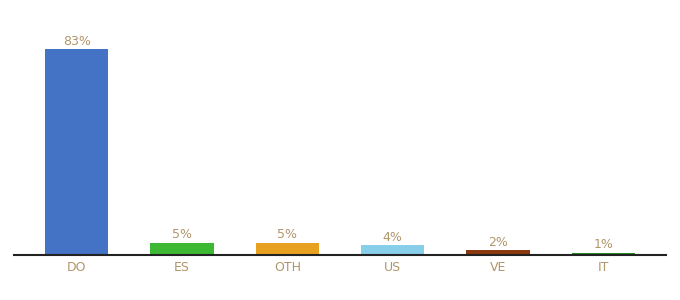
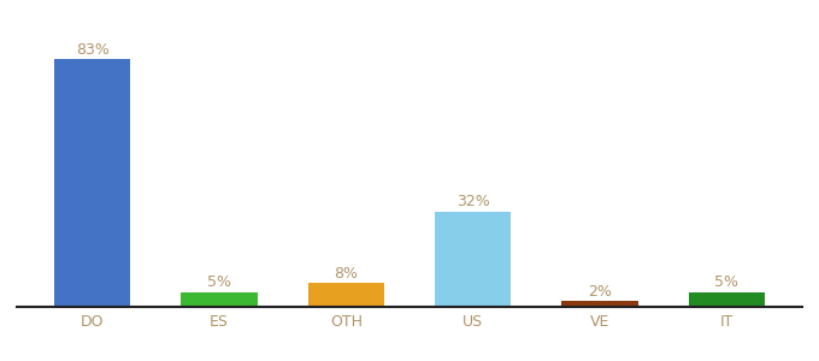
OTH: 5% -> 8%
US: 4% -> 32%
IT: 1% -> 5%
